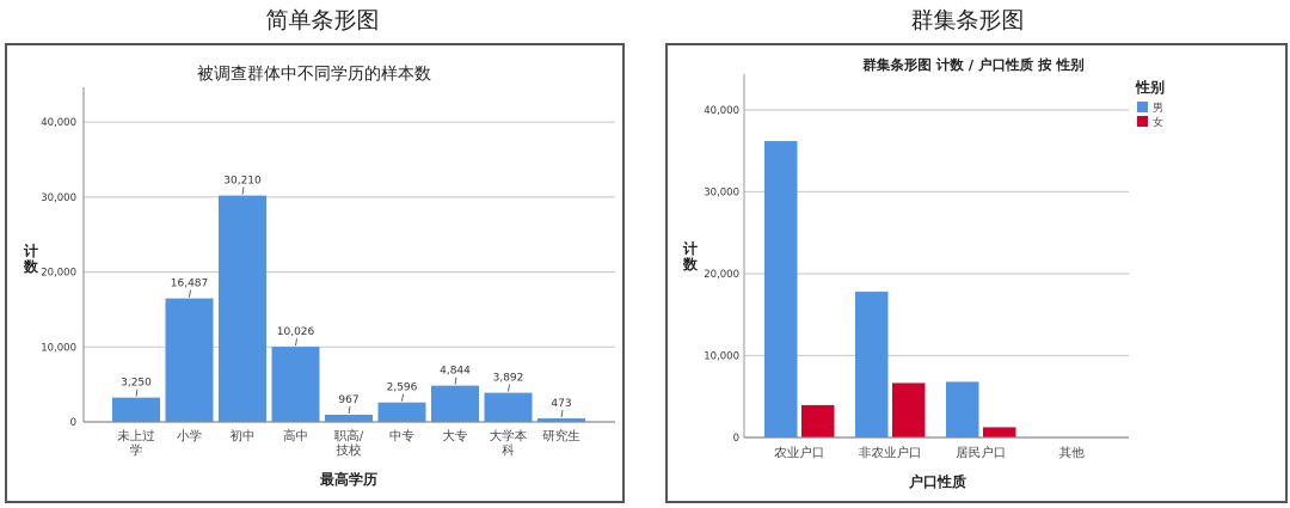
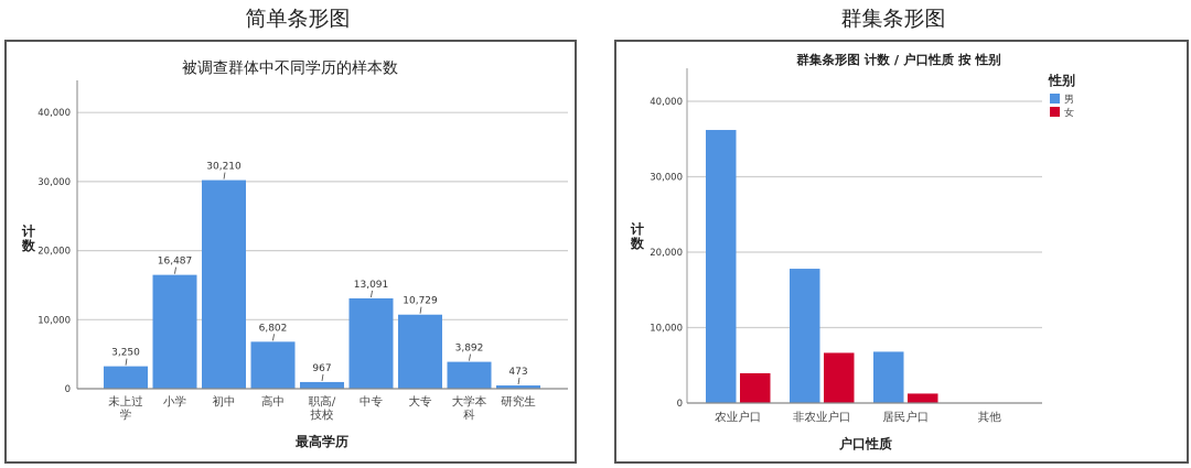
被调查群体中不同学历的样本数/高中: 10,026 -> 6,802
被调查群体中不同学历的样本数/中专: 2,596 -> 13,091
被调查群体中不同学历的样本数/大专: 4,844 -> 10,729
